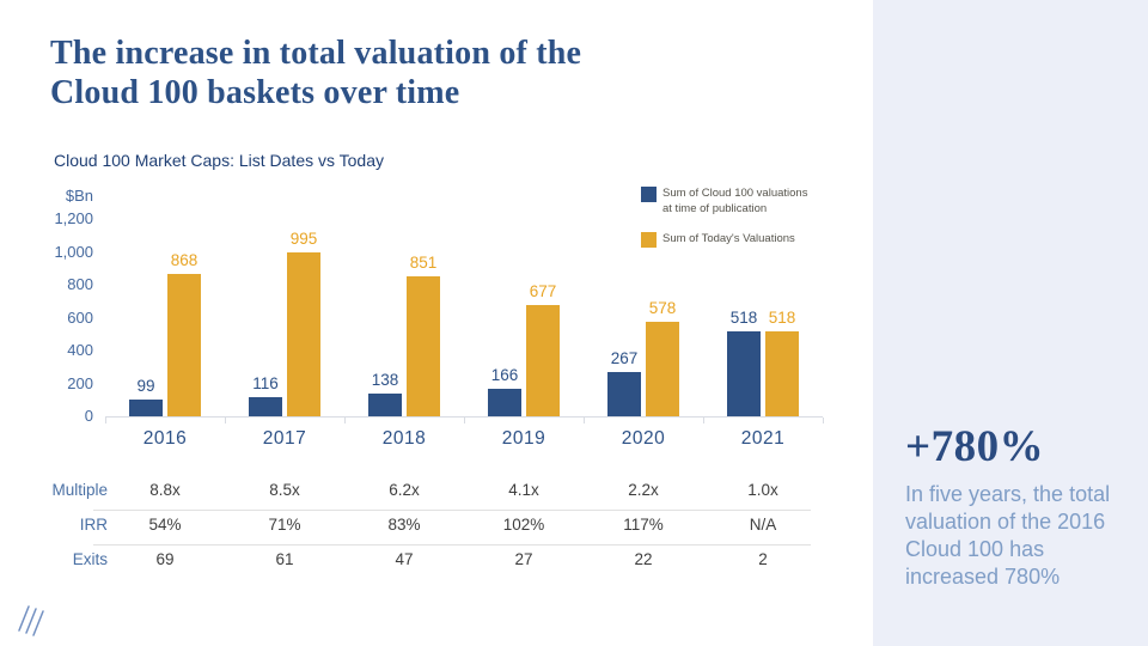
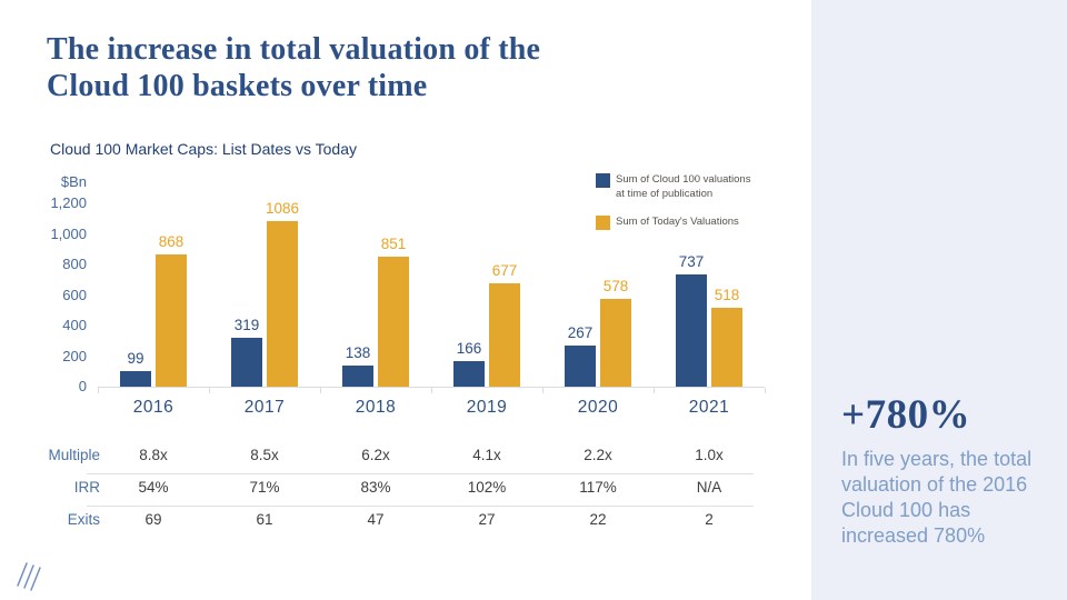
Sum of Cloud 100 valuations at time of publication/2017: 116 -> 319
Sum of Today's Valuations/2017: 995 -> 1086
Sum of Cloud 100 valuations at time of publication/2021: 518 -> 737
